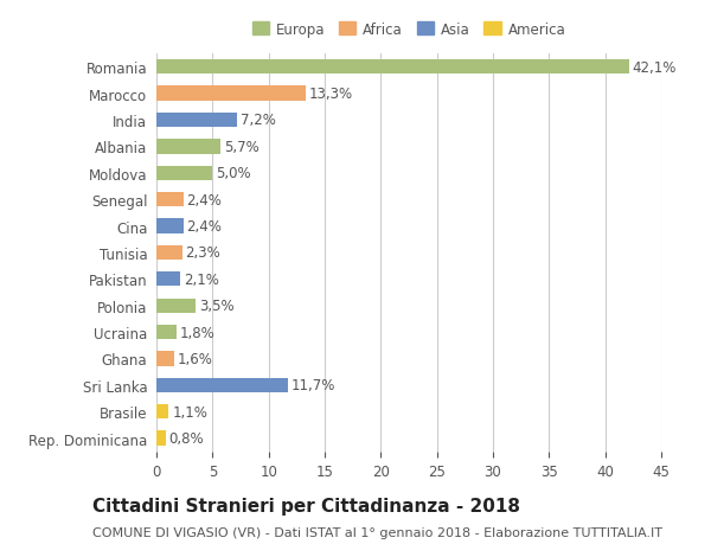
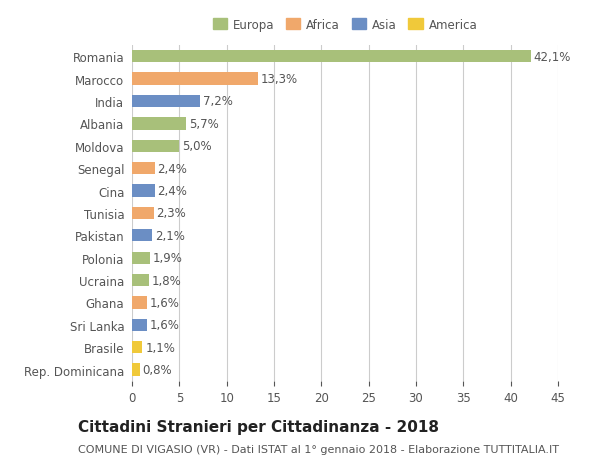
Polonia: 3,5% -> 1,9%
Sri Lanka: 11,7% -> 1,6%
